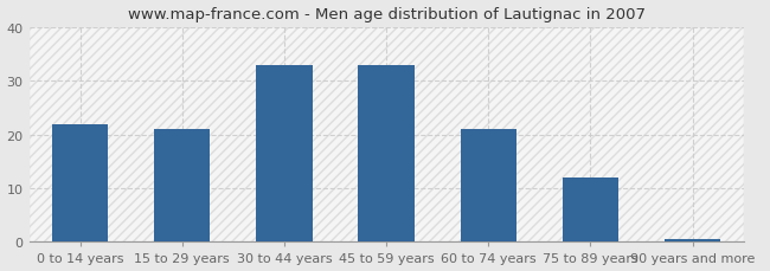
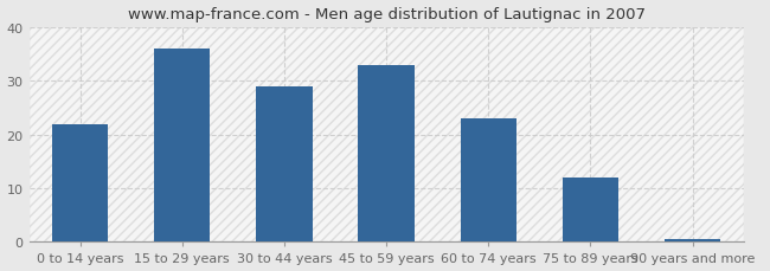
15 to 29 years: 21.0 -> 36.0
30 to 44 years: 33.0 -> 29.0
60 to 74 years: 21.0 -> 23.0
